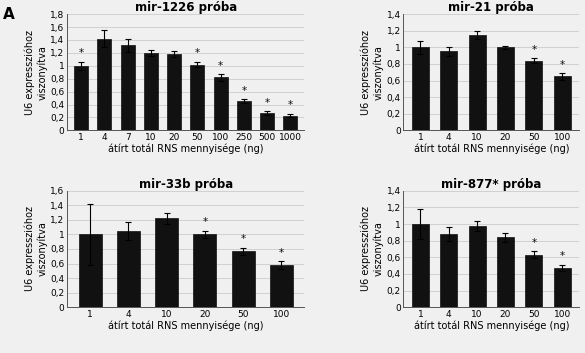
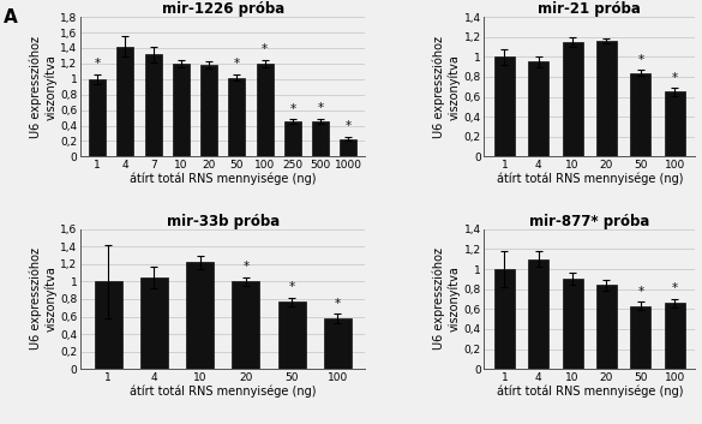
mir-1226 próba/100: 0,82 -> 1,20
mir-1226 próba/500: 0,27 -> 0,46
mir-21 próba/20: 1,00 -> 1,16
mir-877* próba/4: 0,88 -> 1,10
mir-877* próba/10: 0,98 -> 0,90
mir-877* próba/100: 0,47 -> 0,66
